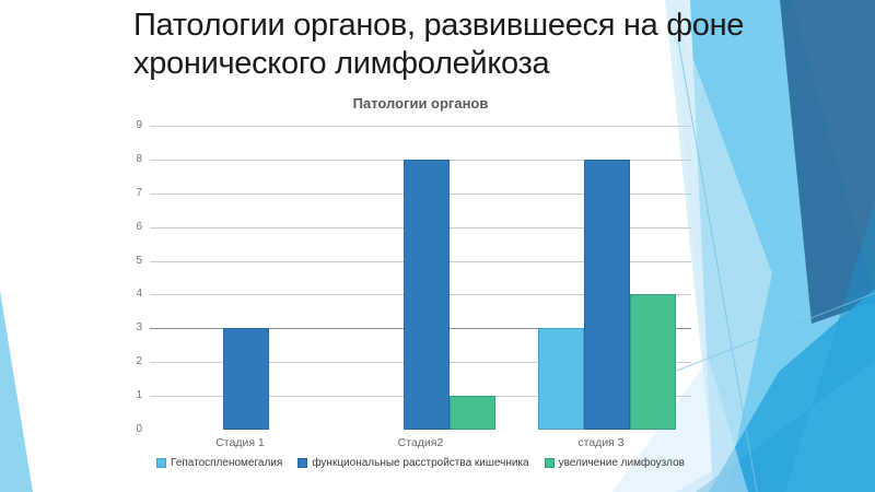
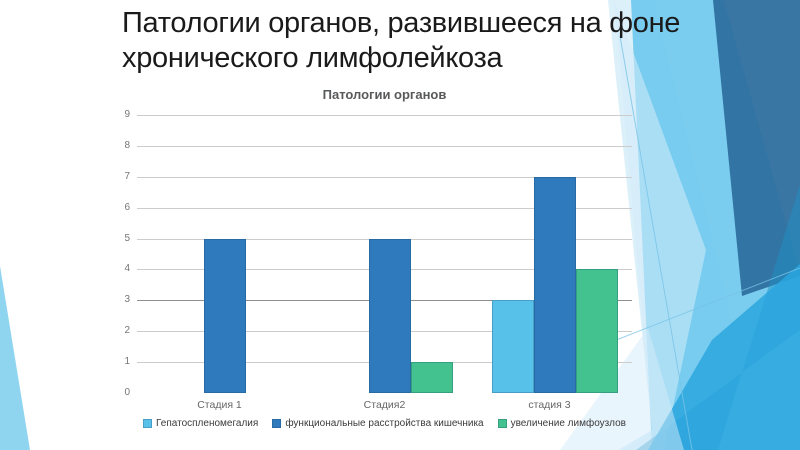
функциональные расстройства кишечника/Стадия 1: 3 -> 5
функциональные расстройства кишечника/Стадия2: 8 -> 5
функциональные расстройства кишечника/стадия 3: 8 -> 7
